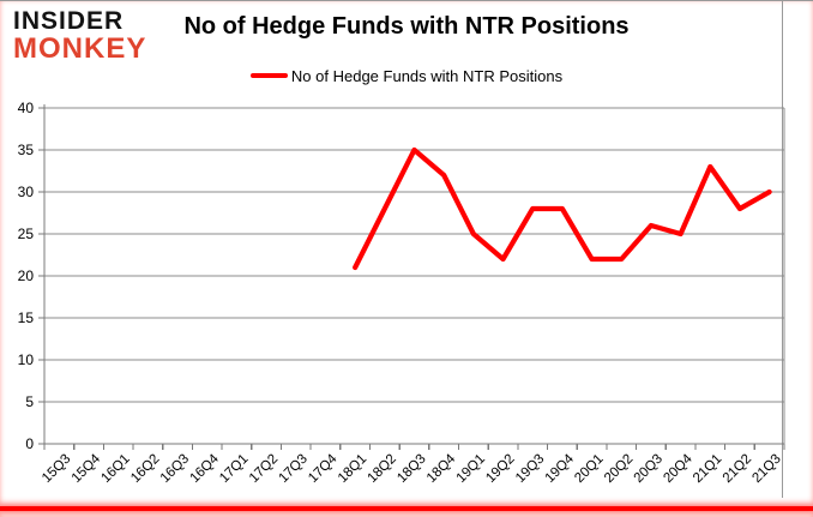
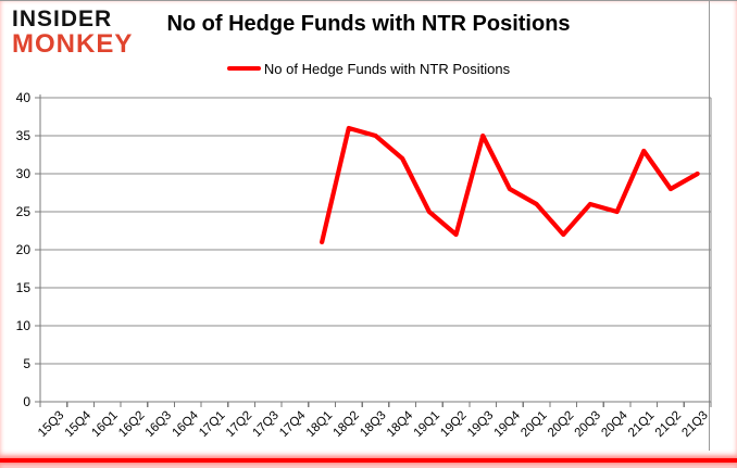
18Q2: 28 -> 36
19Q3: 28 -> 35
20Q1: 22 -> 26
